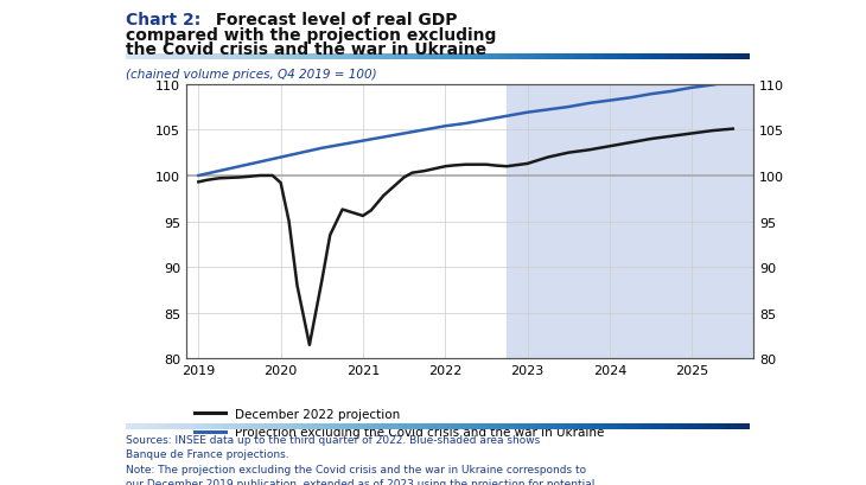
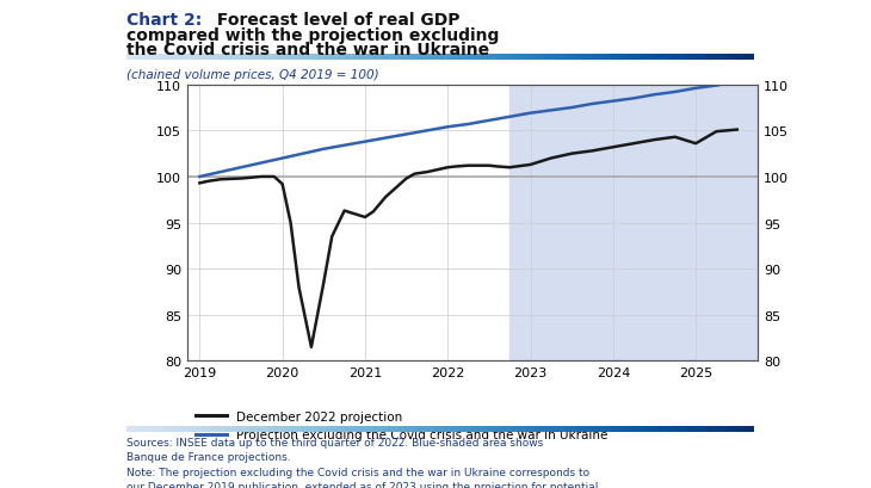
December 2022 projection/2025: 104.6 -> 103.6
